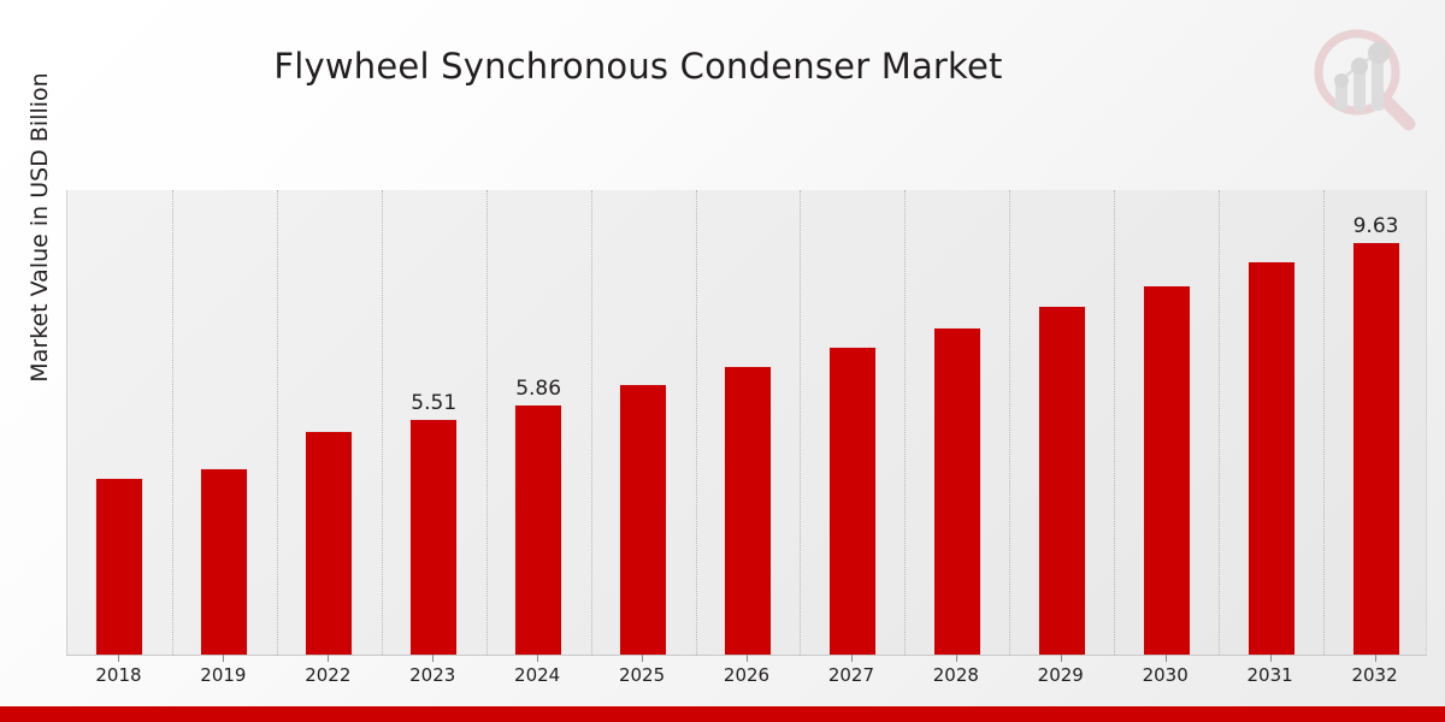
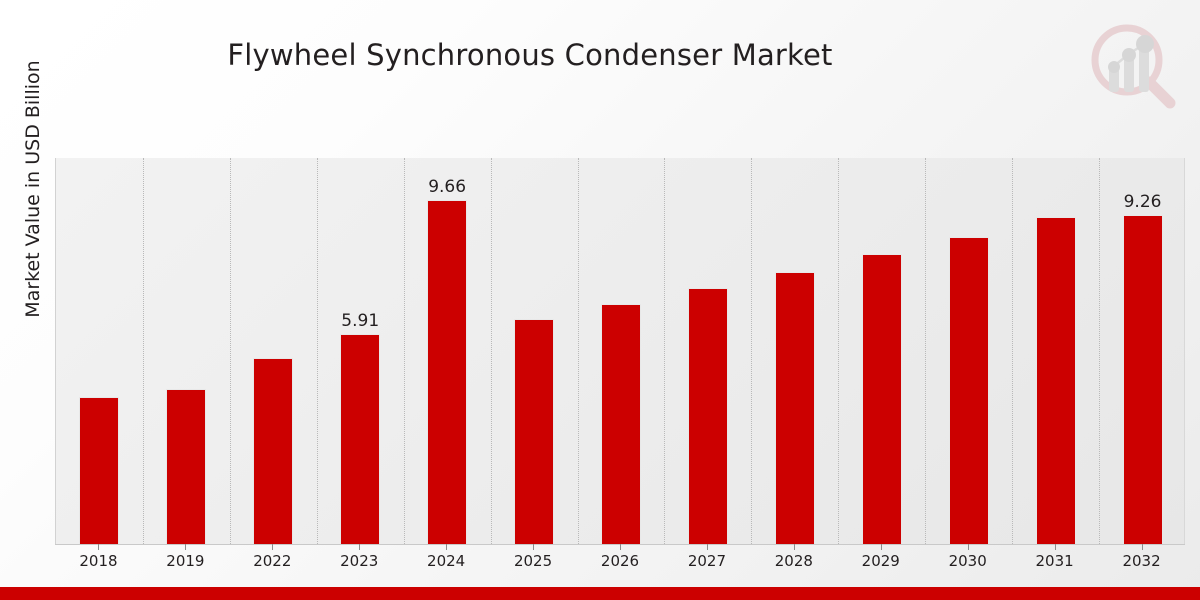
2023: 5.51 -> 5.91
2024: 5.86 -> 9.66
2032: 9.63 -> 9.26
